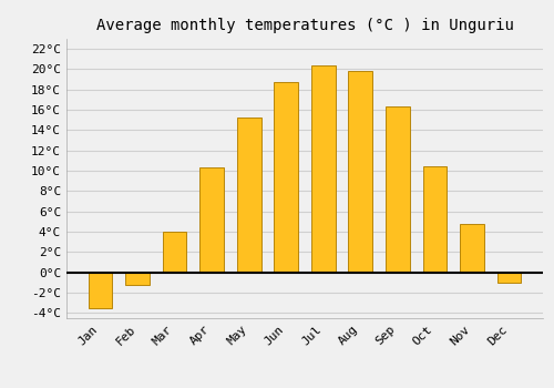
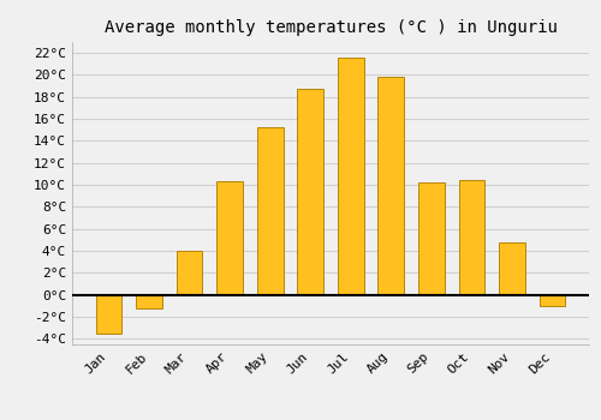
Jul: 20.4°C -> 21.6°C
Sep: 16.3°C -> 10.2°C
